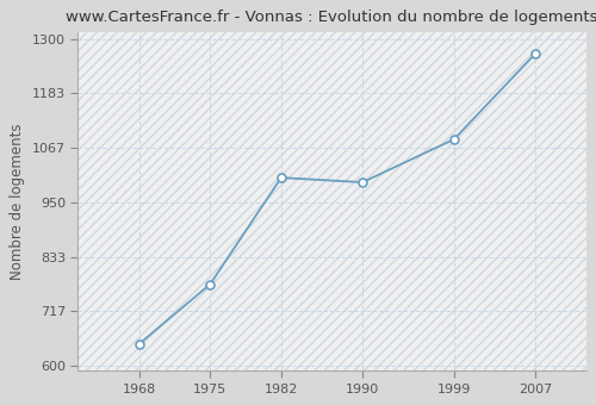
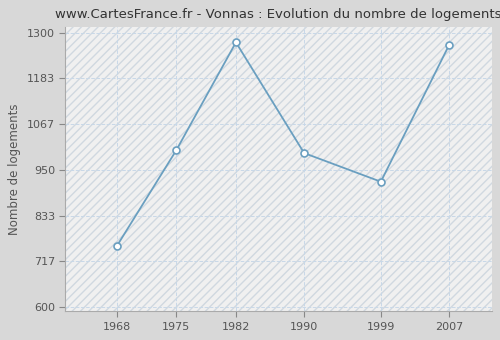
1968: 647 -> 755
1975: 775 -> 1000
1982: 1003 -> 1275
1999: 1085 -> 920
